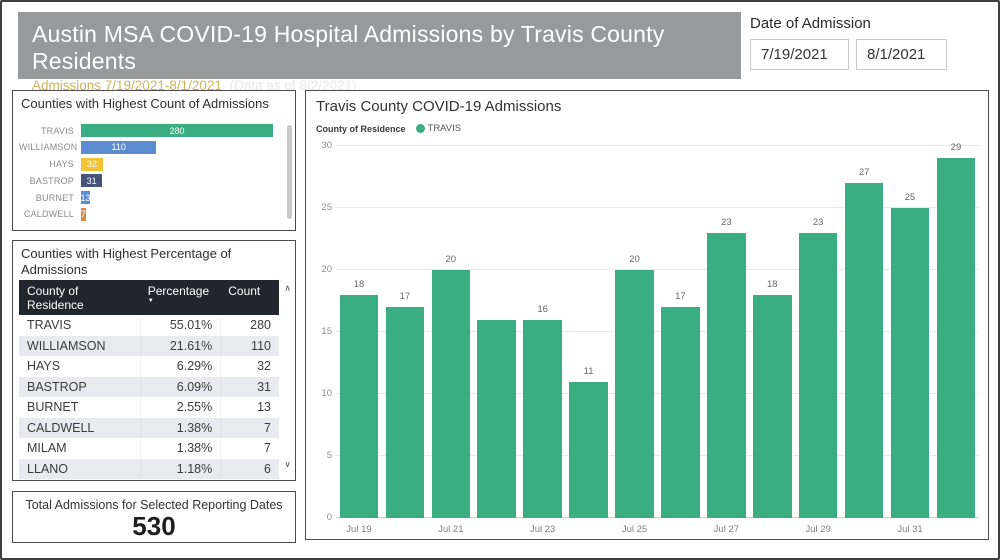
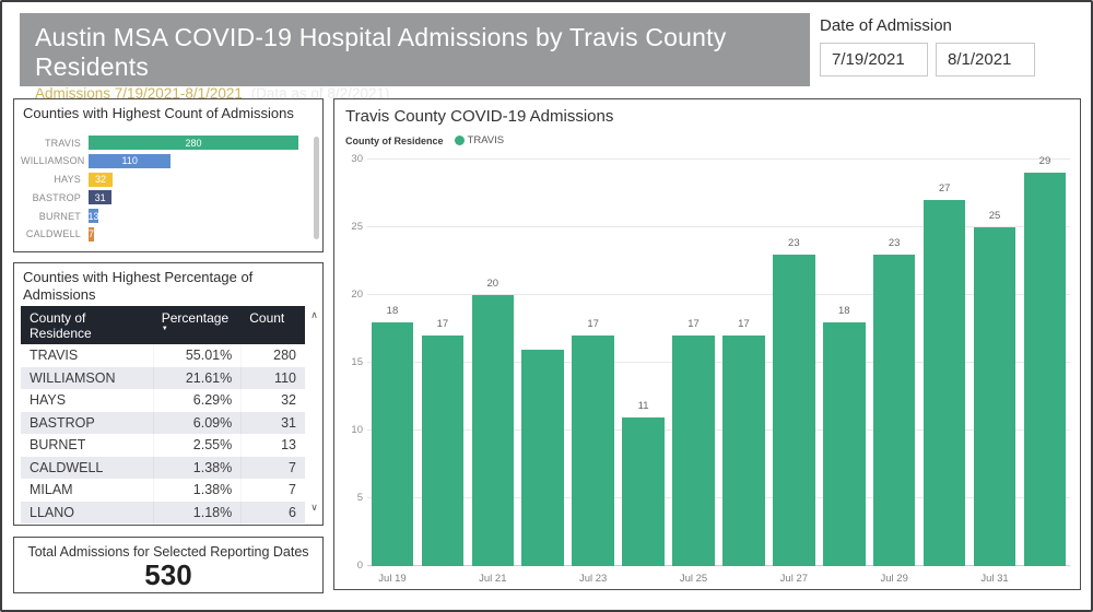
Travis County COVID-19 Admissions/Jul 23: 16 -> 17
Travis County COVID-19 Admissions/Jul 25: 20 -> 17
